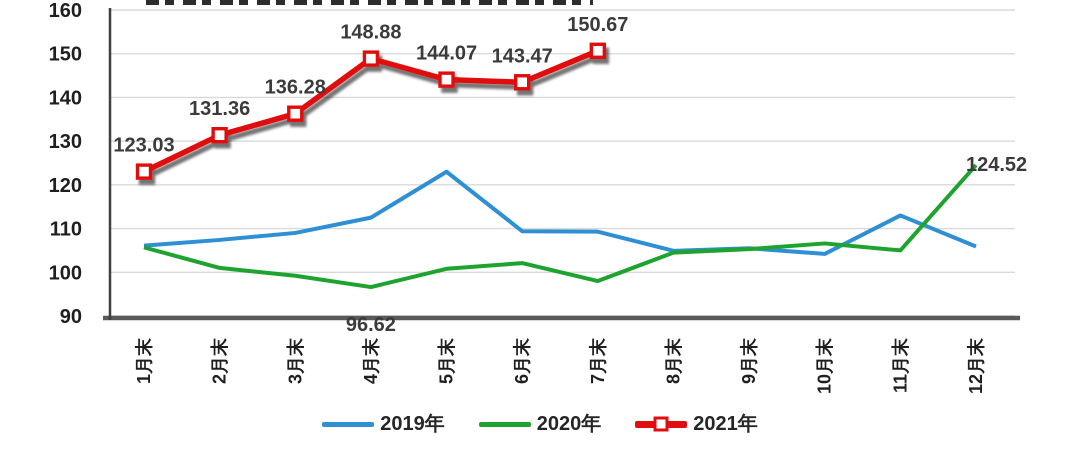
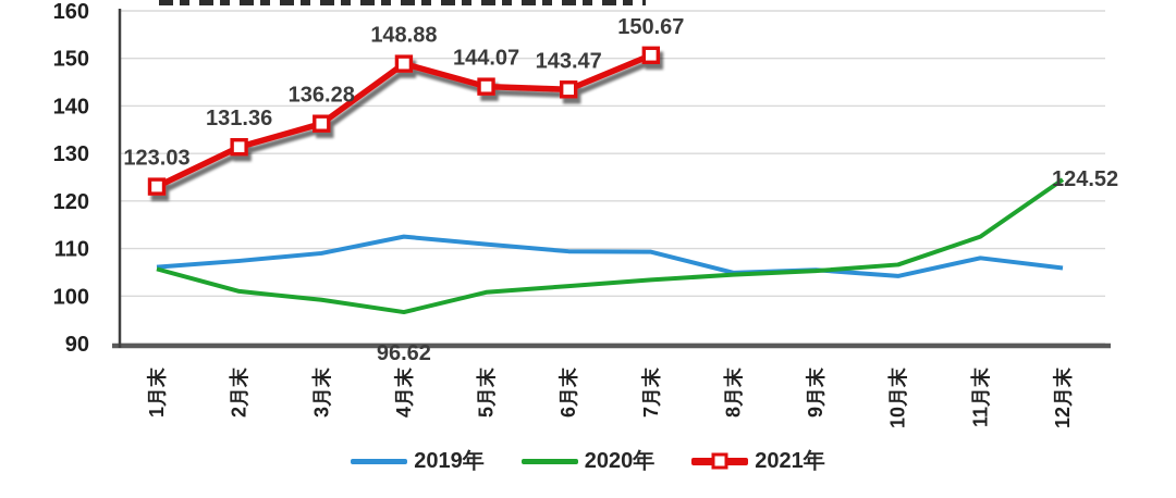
2019年/5月末: 123 -> 111
2020年/7月末: 98 -> 103
2019年/11月末: 113 -> 108
2020年/11月末: 105 -> 112
